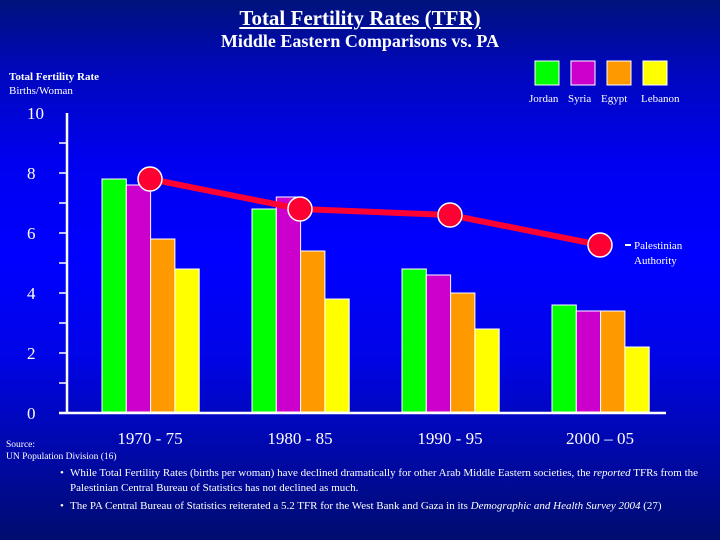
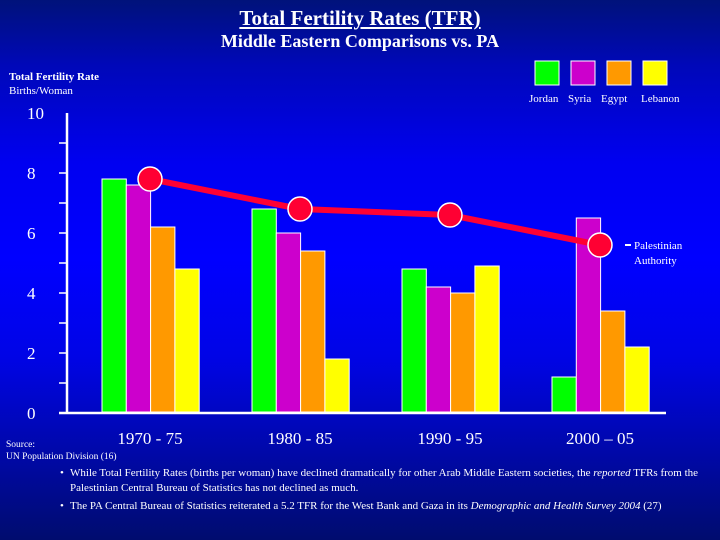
Egypt/1970 - 75: 5.8 -> 6.2
Syria/1980 - 85: 7.2 -> 6.0
Lebanon/1980 - 85: 3.8 -> 1.8
Syria/1990 - 95: 4.6 -> 4.2
Lebanon/1990 - 95: 2.8 -> 4.9
Jordan/2000 – 05: 3.6 -> 1.2
Syria/2000 – 05: 3.4 -> 6.5
